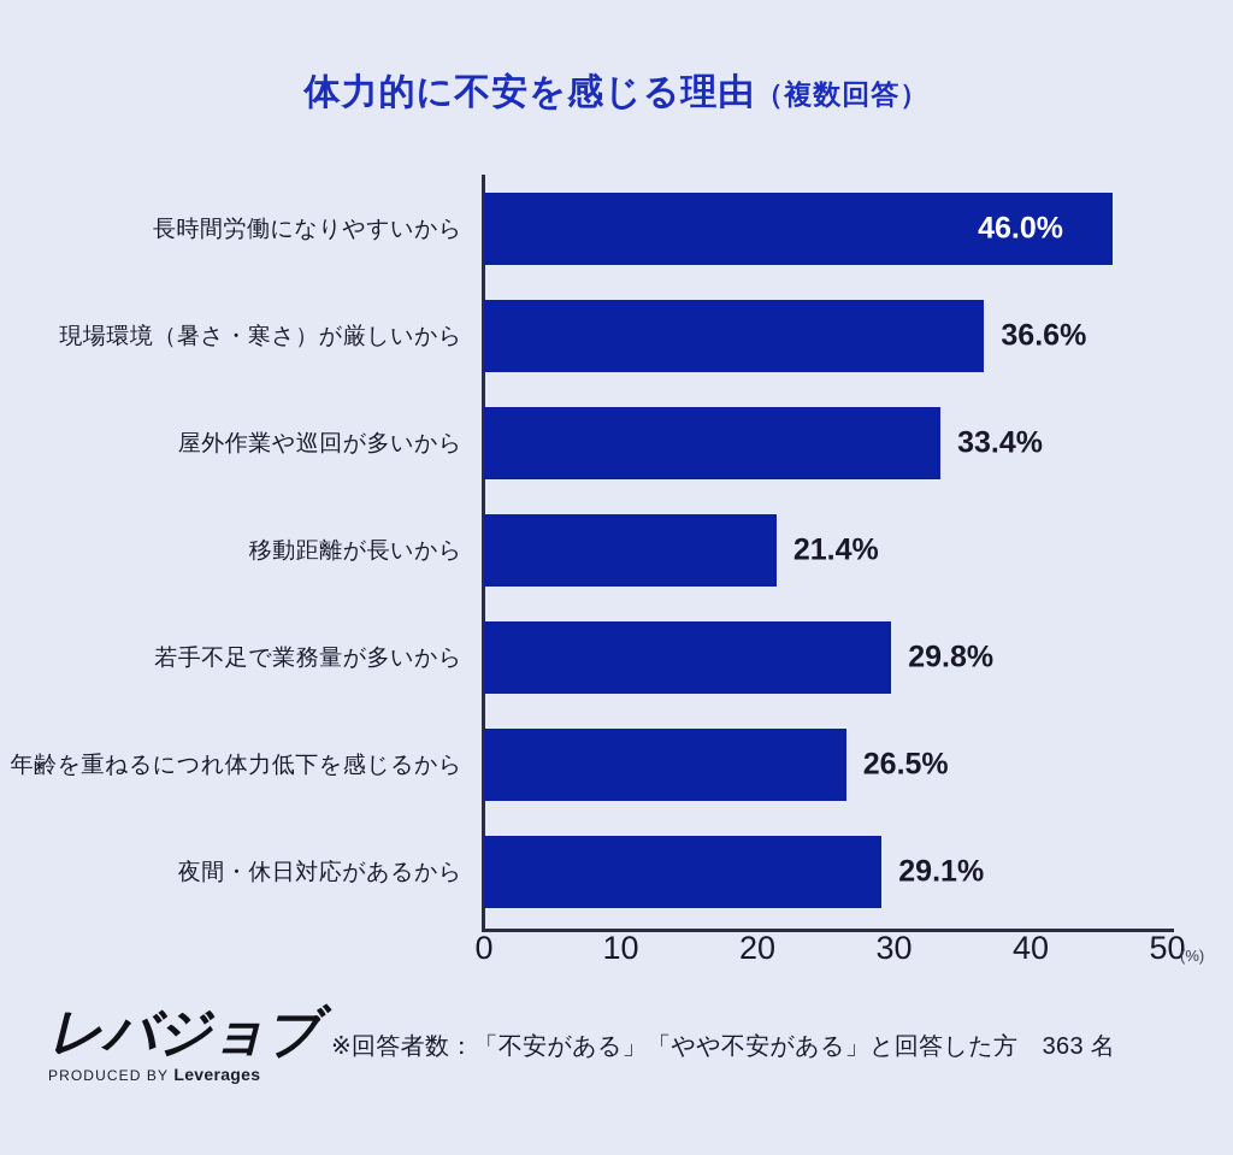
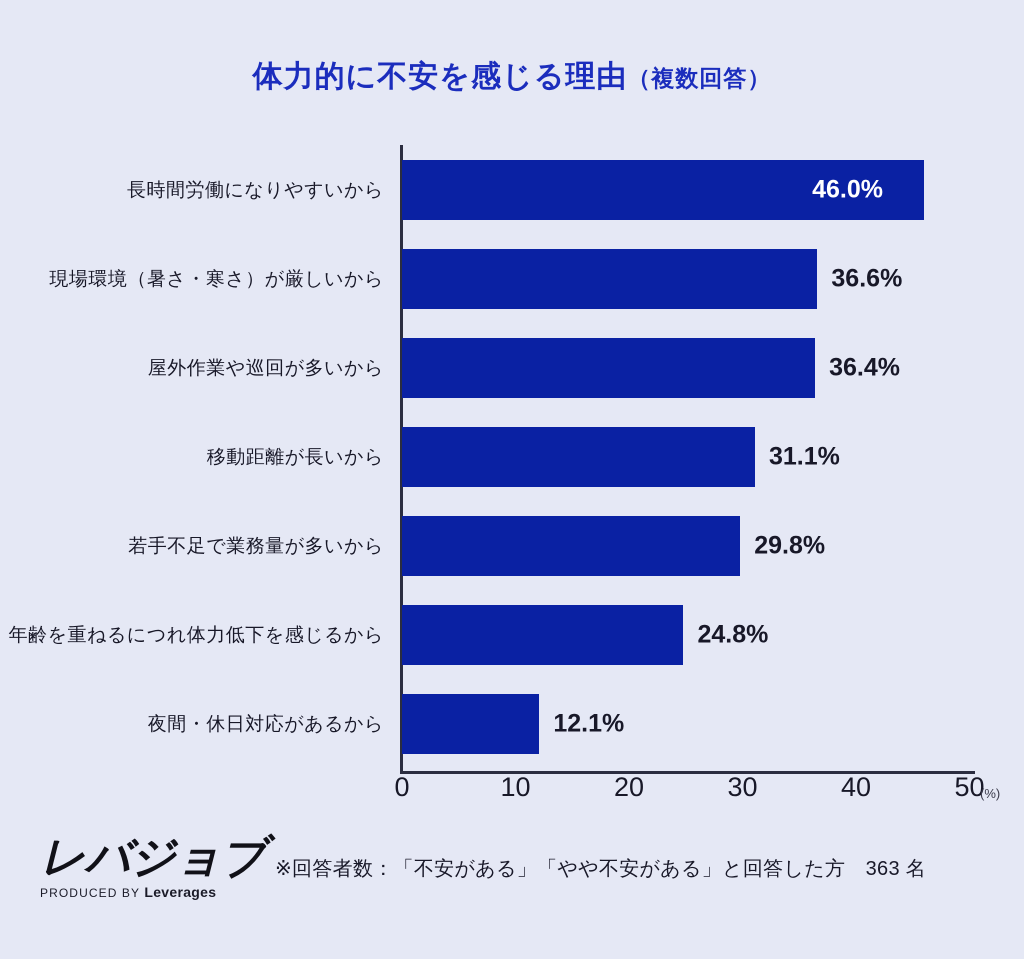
屋外作業や巡回が多いから: 33.4% -> 36.4%
移動距離が長いから: 21.4% -> 31.1%
年齢を重ねるにつれ体力低下を感じるから: 26.5% -> 24.8%
夜間・休日対応があるから: 29.1% -> 12.1%
